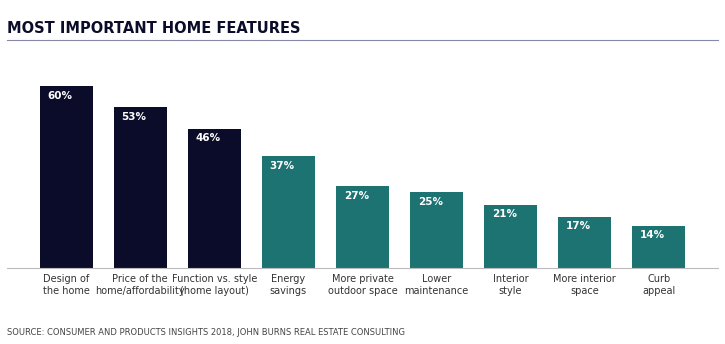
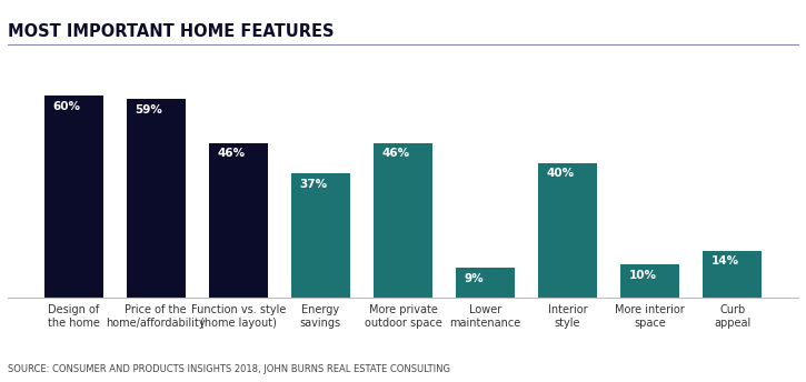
Price of the home/affordability: 53% -> 59%
More private outdoor space: 27% -> 46%
Lower maintenance: 25% -> 9%
Interior style: 21% -> 40%
More interior space: 17% -> 10%
